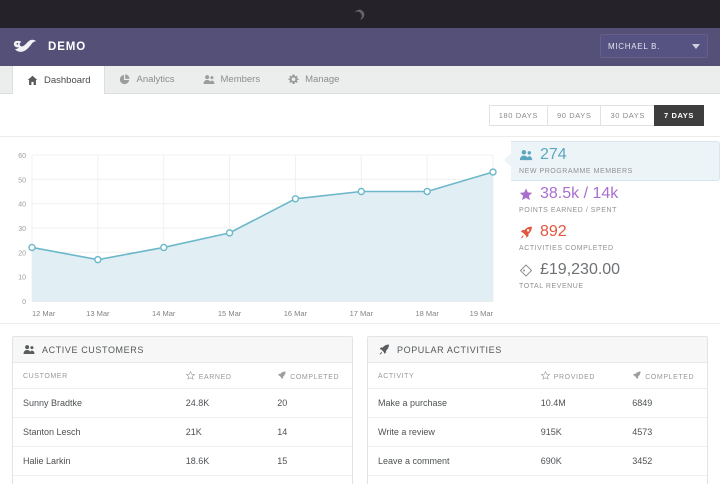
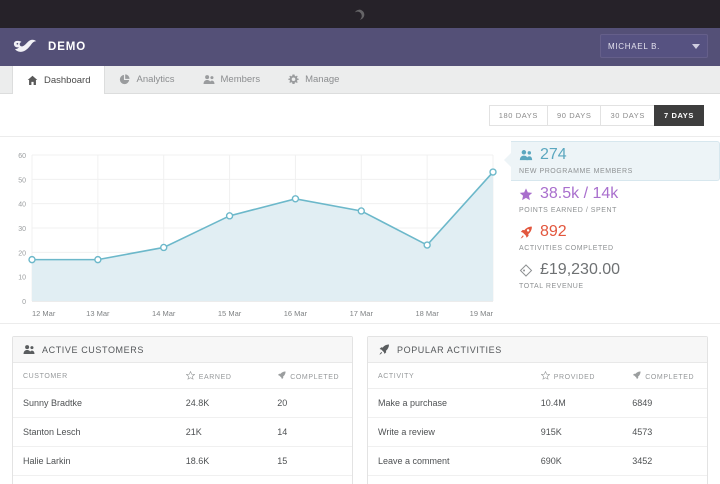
12 Mar: 22 -> 17
15 Mar: 28 -> 35
17 Mar: 45 -> 37
18 Mar: 45 -> 23
